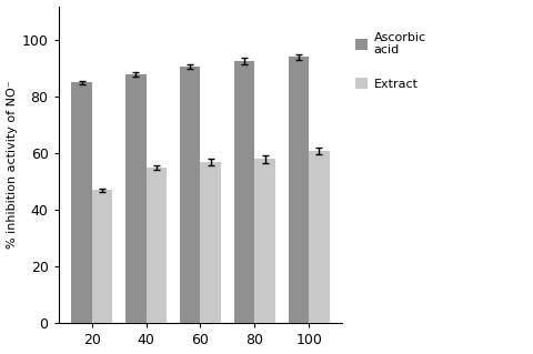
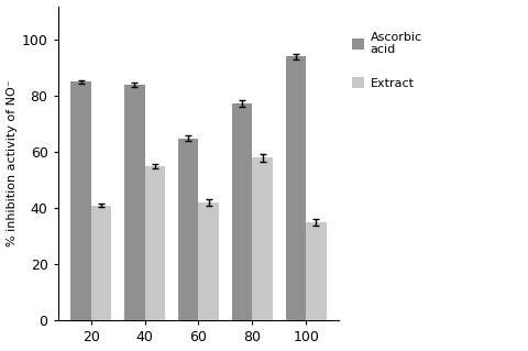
Extract/20: 47 -> 41
Ascorbic acid/40: 88.0 -> 84.0
Ascorbic acid/60: 90.5 -> 65.0
Extract/60: 57 -> 42
Ascorbic acid/80: 92.5 -> 77.5
Extract/100: 61 -> 35
